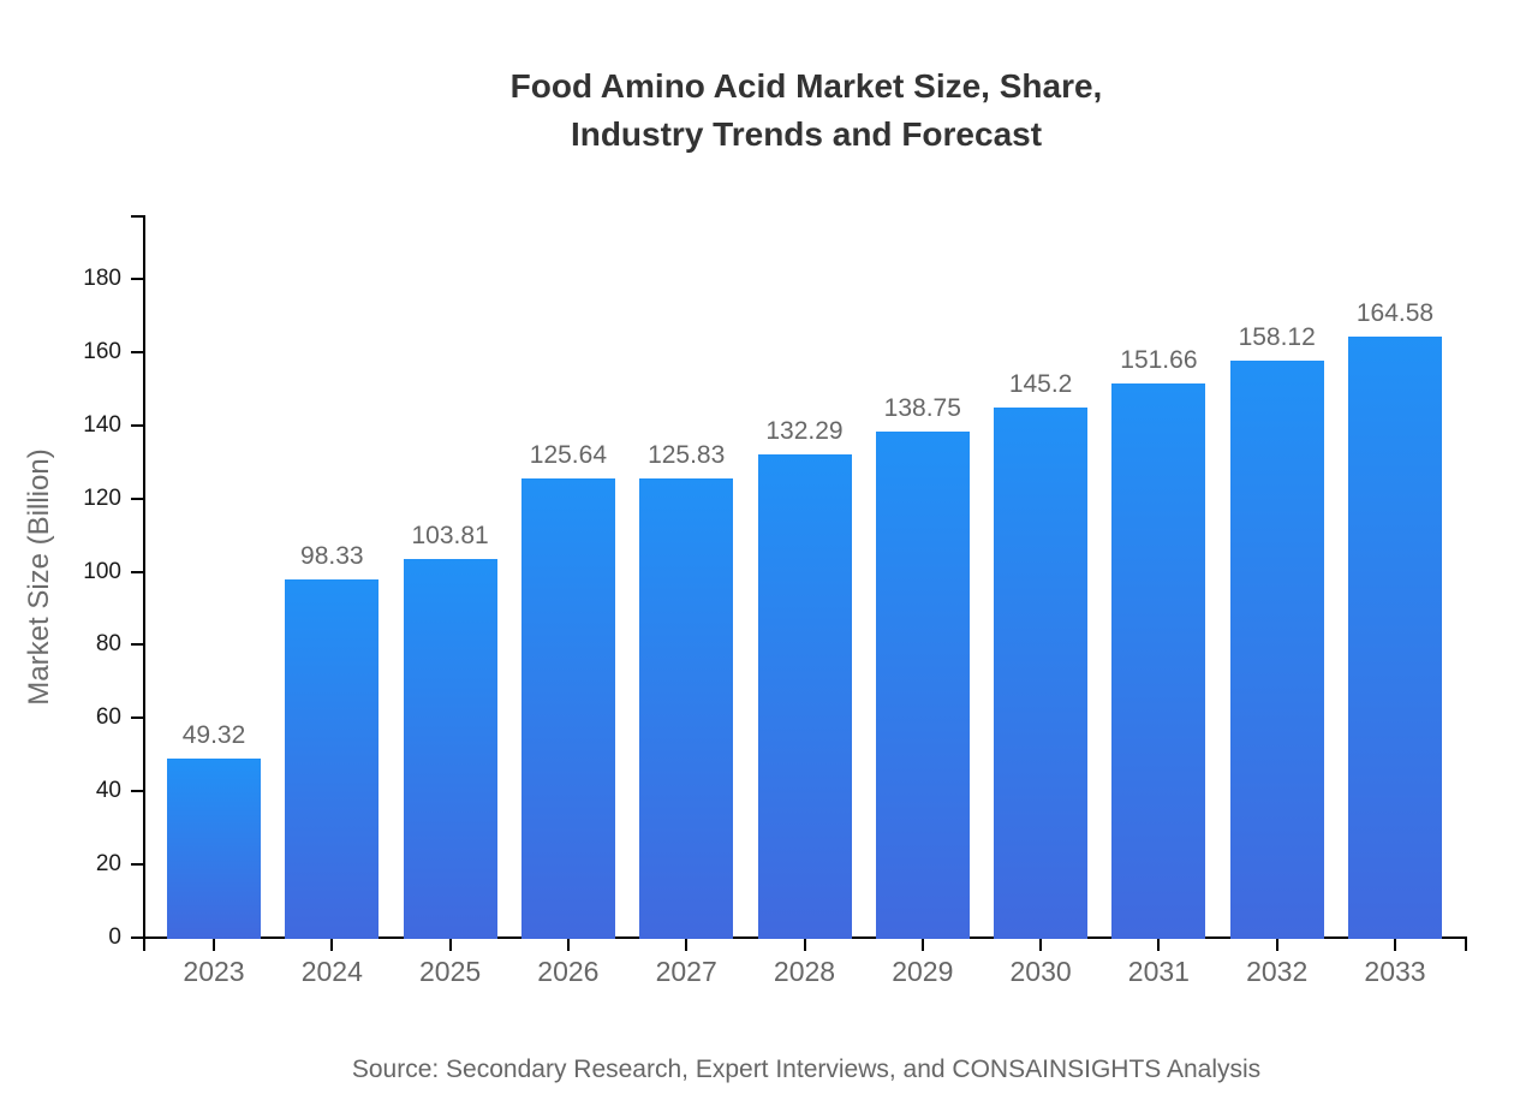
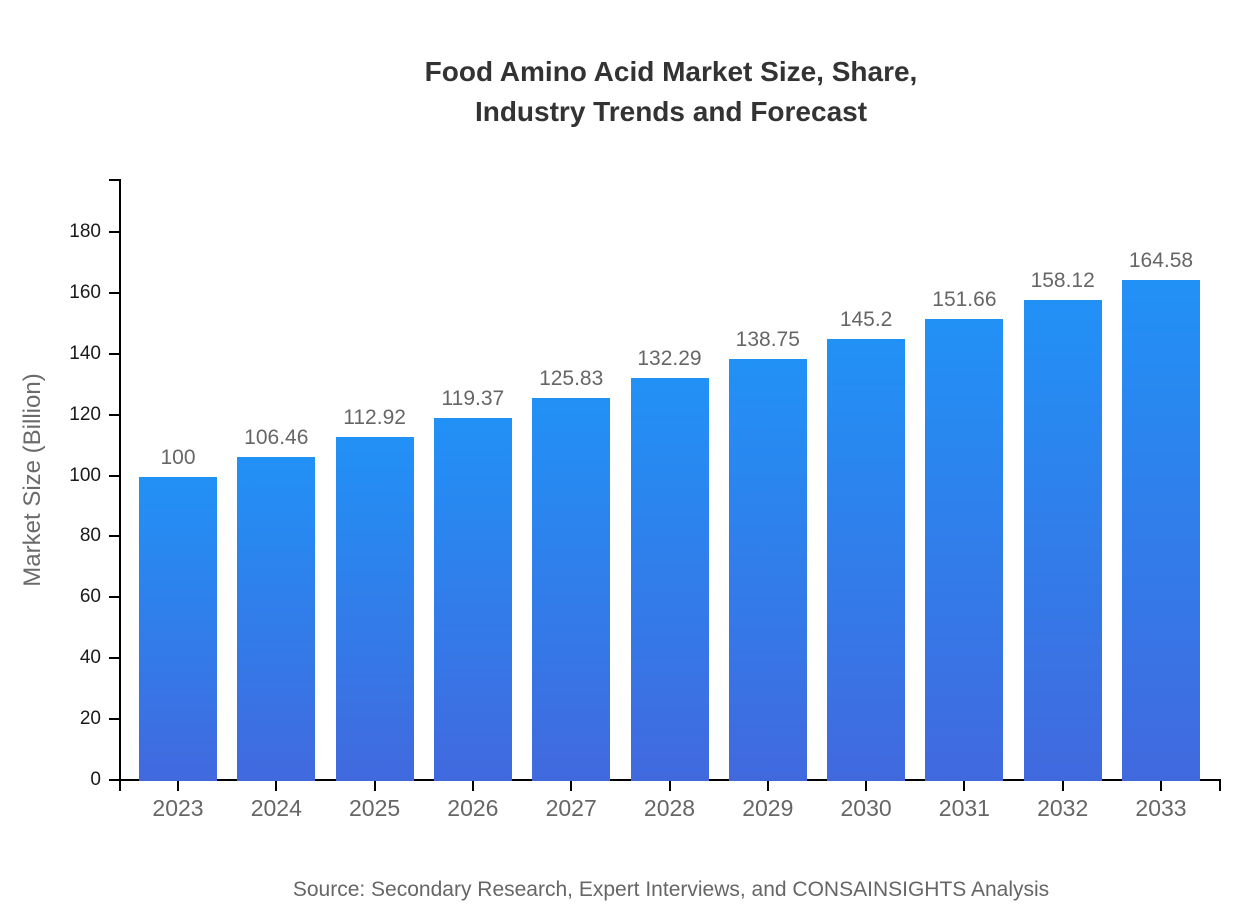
2023: 49.32 -> 100
2024: 98.33 -> 106.46
2025: 103.81 -> 112.92
2026: 125.64 -> 119.37
